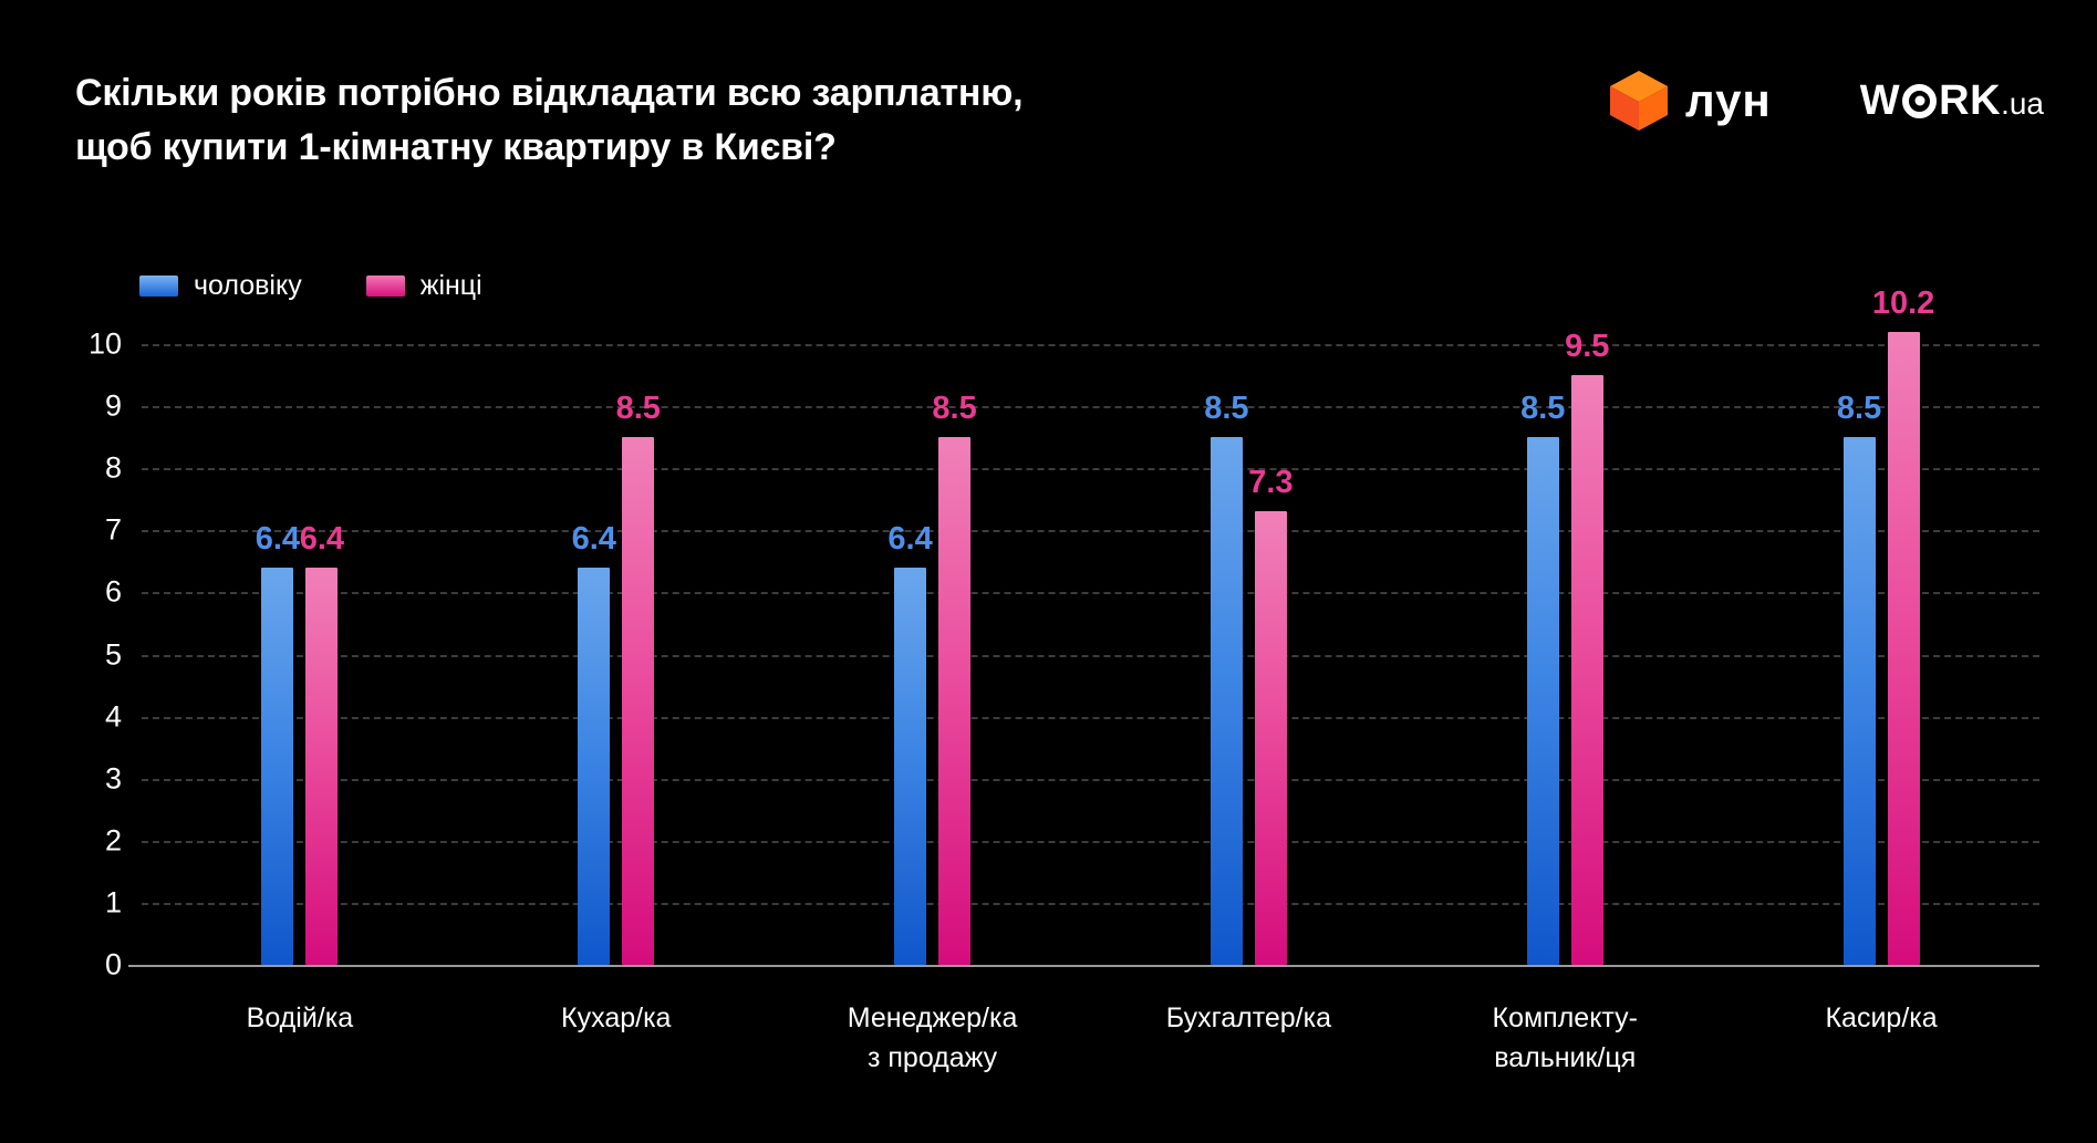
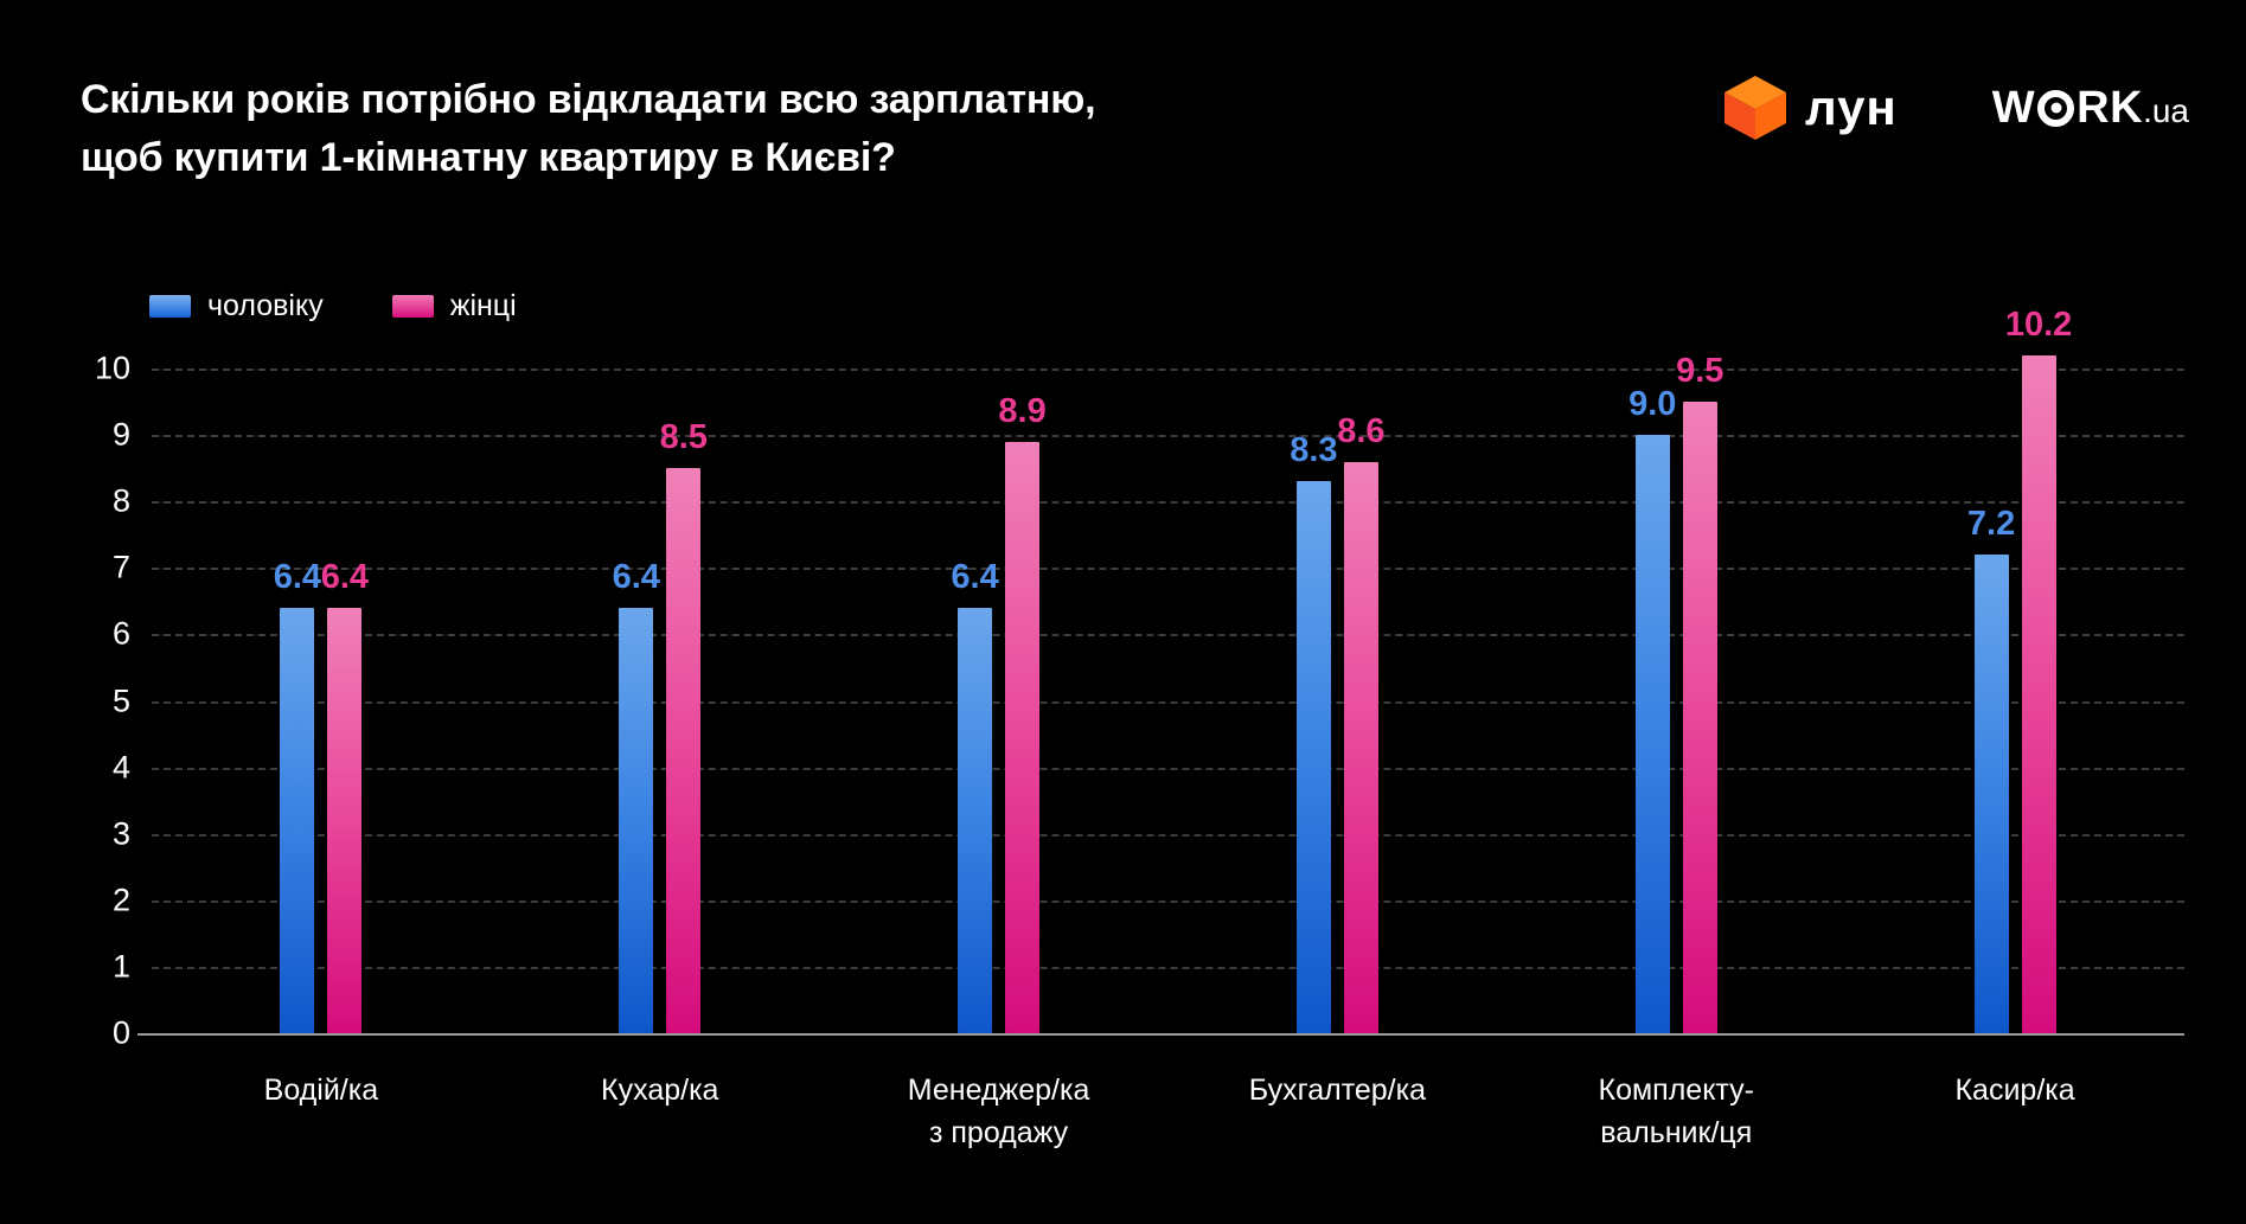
жінці/Менеджер/ка з продажу: 8.5 -> 8.9
чоловіку/Бухгалтер/ка: 8.5 -> 8.3
жінці/Бухгалтер/ка: 7.3 -> 8.6
чоловіку/Комплекту- вальник/ця: 8.5 -> 9.0
чоловіку/Касир/ка: 8.5 -> 7.2
